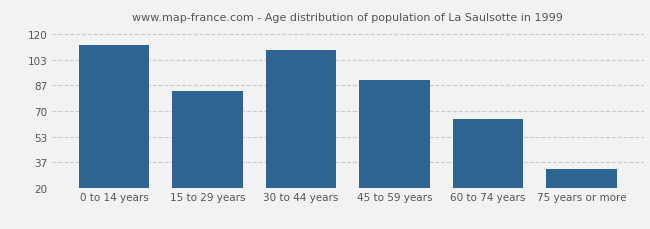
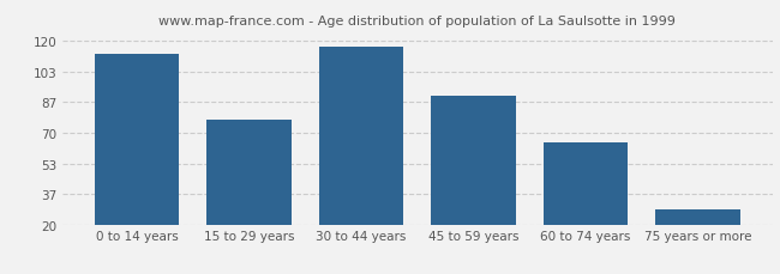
15 to 29 years: 83 -> 77
30 to 44 years: 110 -> 117
75 years or more: 32 -> 28
